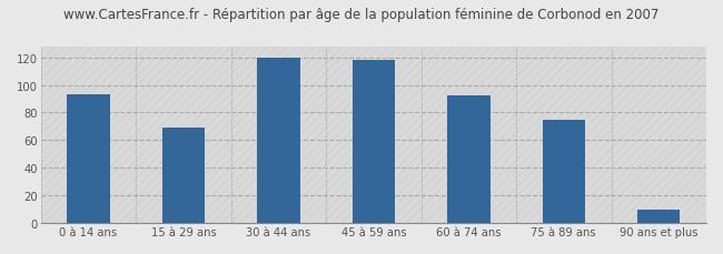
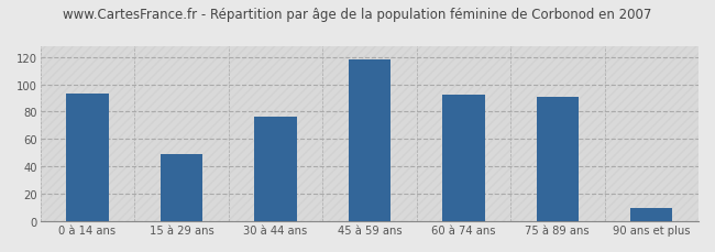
15 à 29 ans: 69 -> 49
30 à 44 ans: 120 -> 76
75 à 89 ans: 75 -> 91
